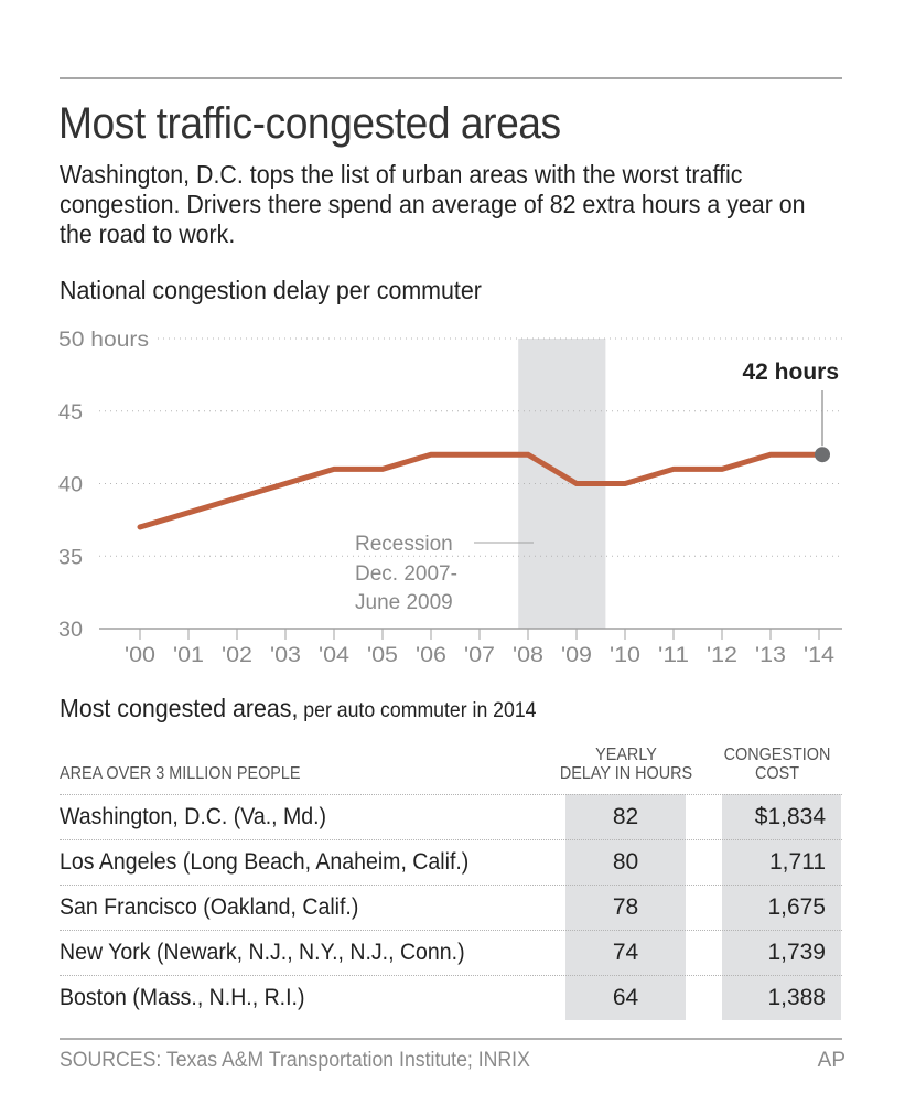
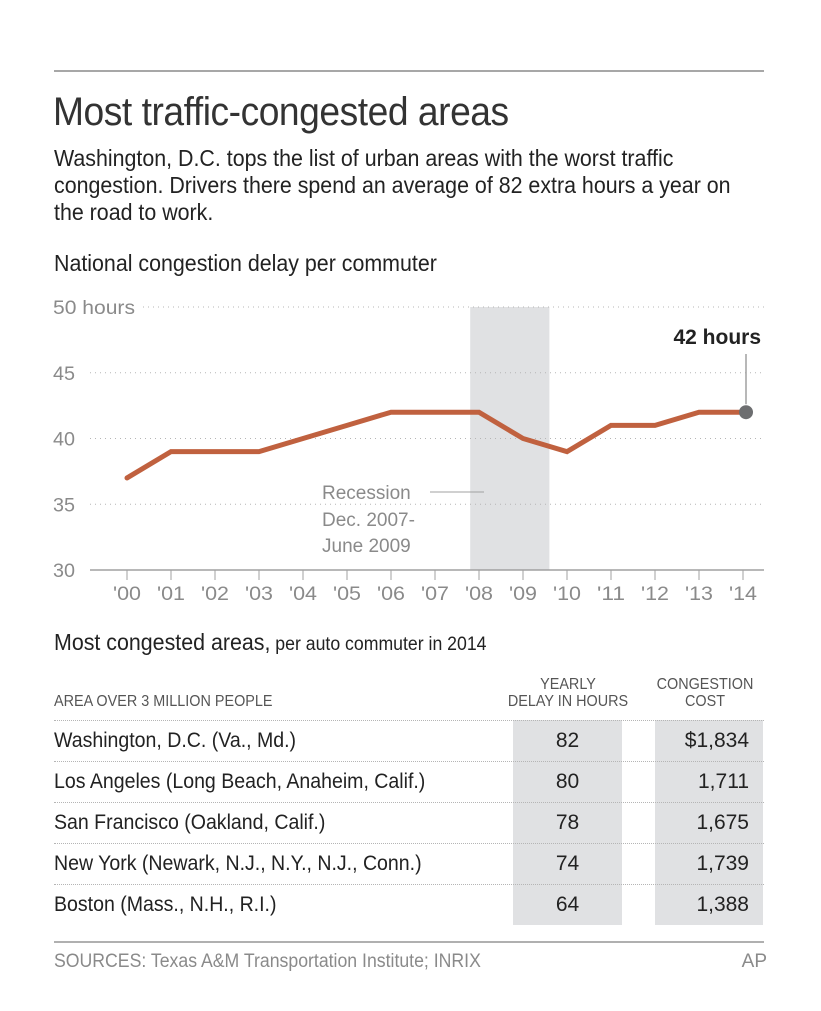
'01: 38 -> 39
'03: 40 -> 39
'04: 41 -> 40
'10: 40 -> 39
